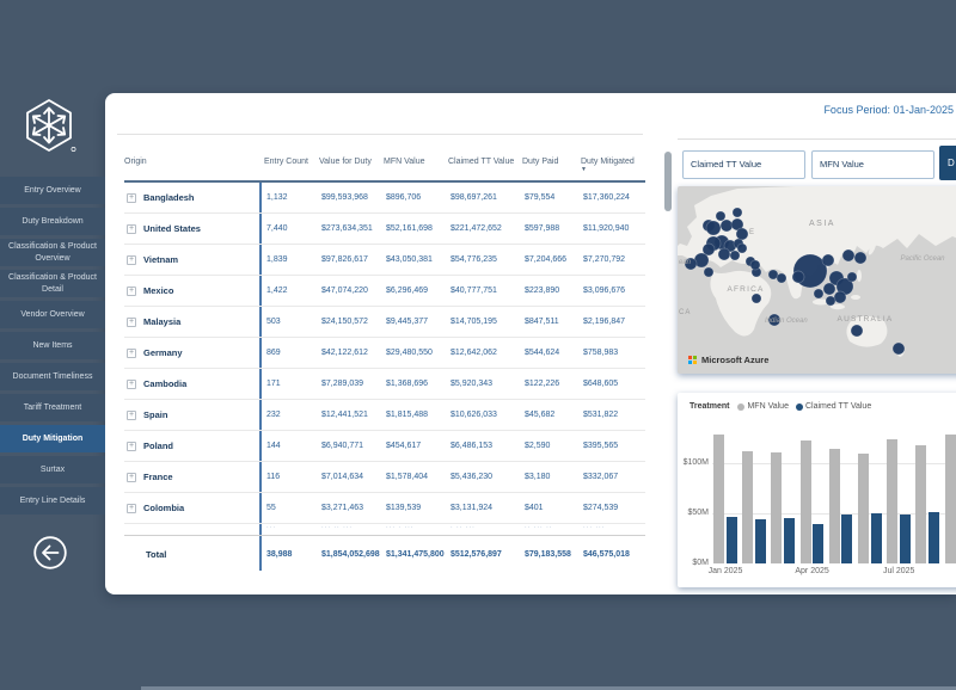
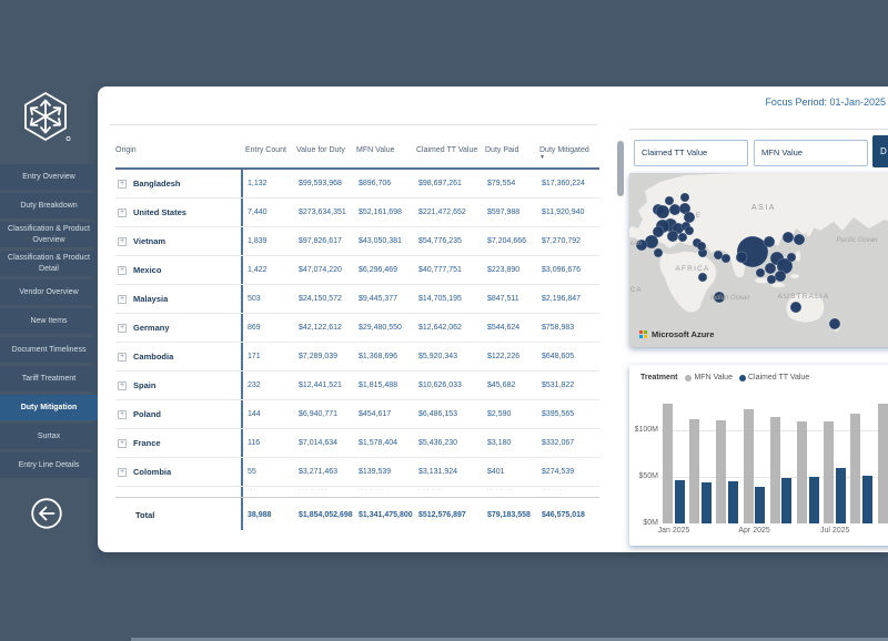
MFN Value/Jul 2025: $120M -> $110M
Claimed TT Value/Jul 2025: $50M -> $60M
